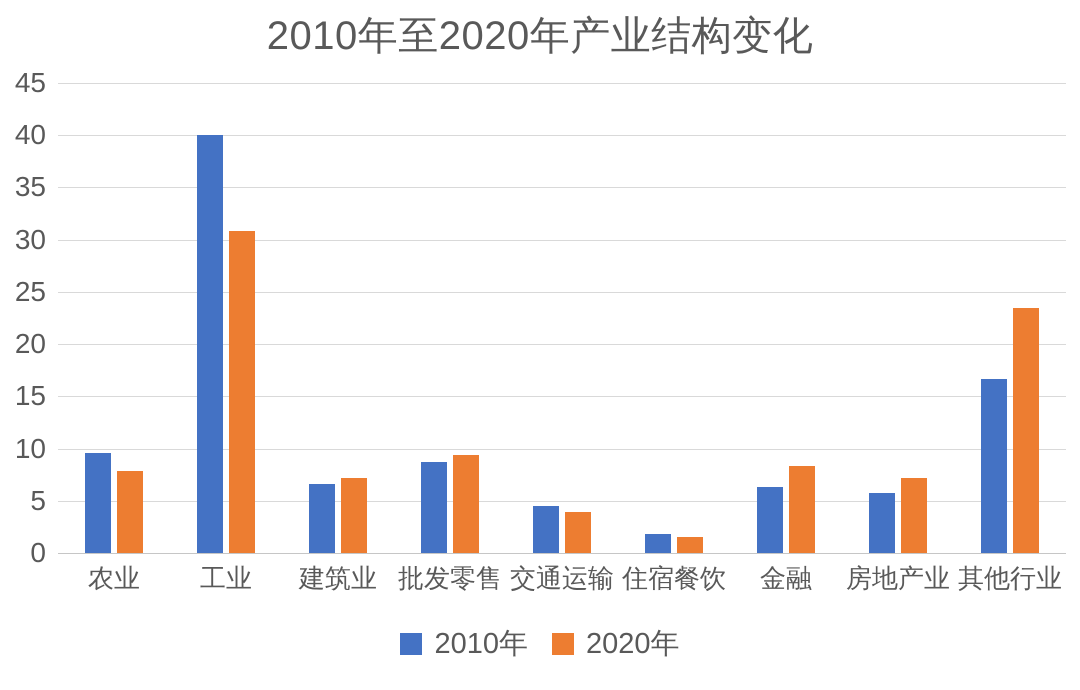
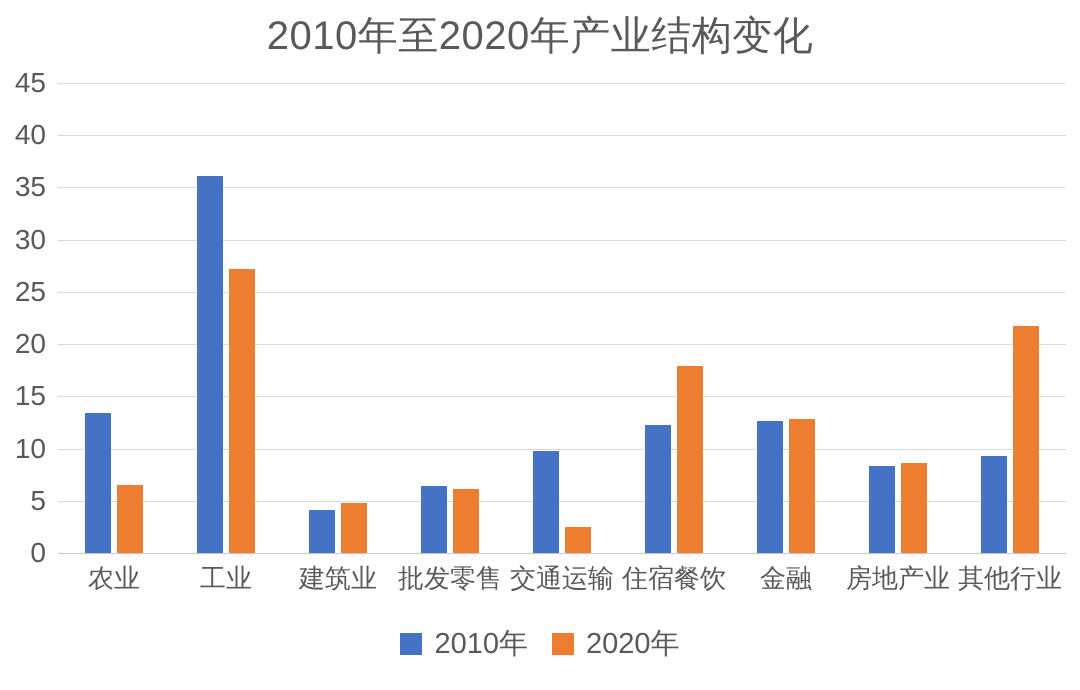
2010年/农业: 9.6 -> 13.4
2020年/农业: 7.9 -> 6.5
2010年/工业: 40.0 -> 36.1
2020年/工业: 30.8 -> 27.2
2010年/建筑业: 6.6 -> 4.1
2020年/建筑业: 7.2 -> 4.8
2010年/批发零售: 8.7 -> 6.4
2020年/批发零售: 9.4 -> 6.1
2010年/交通运输: 4.5 -> 9.8
2020年/交通运输: 3.9 -> 2.5
2010年/住宿餐饮: 1.8 -> 12.3
2020年/住宿餐饮: 1.5 -> 17.9
2010年/金融: 6.3 -> 12.6
2020年/金融: 8.3 -> 12.8
2010年/房地产业: 5.7 -> 8.3
2020年/房地产业: 7.2 -> 8.6
2010年/其他行业: 16.7 -> 9.3
2020年/其他行业: 23.5 -> 21.7
